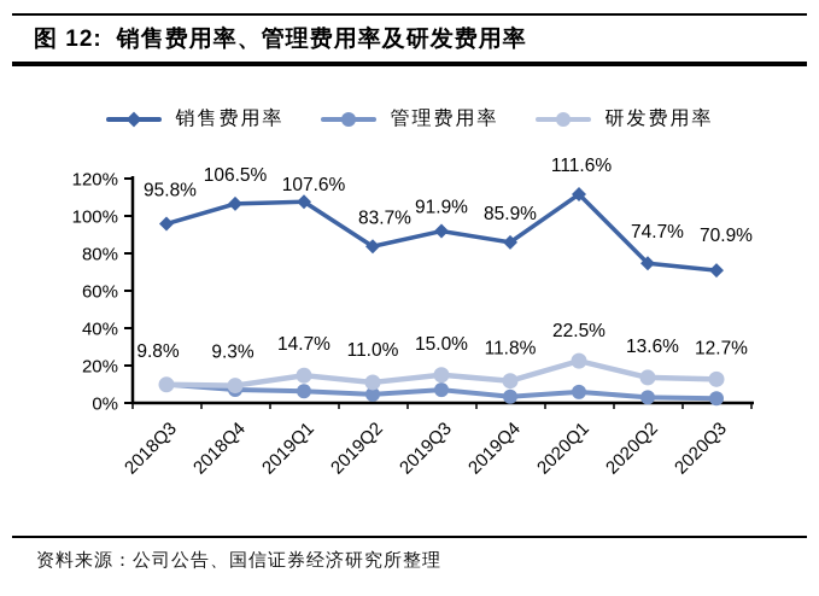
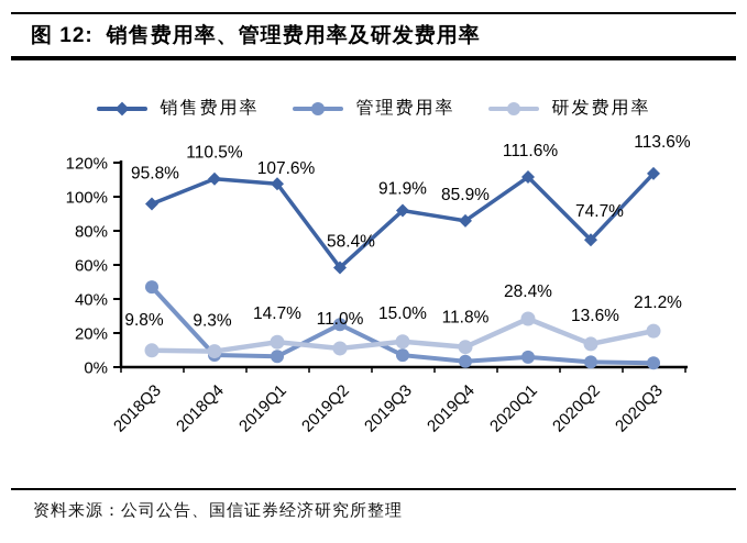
管理费用率/2018Q3: 10% -> 47%
销售费用率/2018Q4: 106.5% -> 110.5%
销售费用率/2019Q2: 83.7% -> 58.4%
管理费用率/2019Q2: 5% -> 25%
研发费用率/2020Q1: 22.5% -> 28.4%
销售费用率/2020Q3: 70.9% -> 113.6%
研发费用率/2020Q3: 12.7% -> 21.2%
